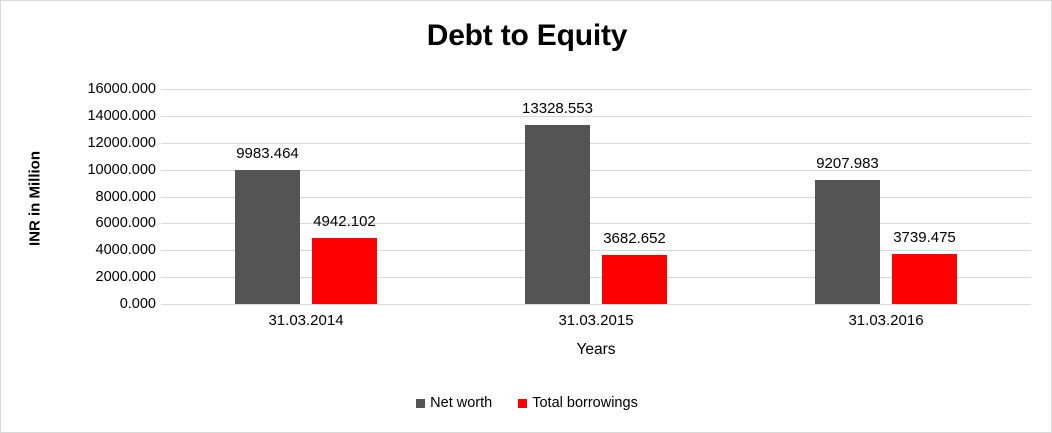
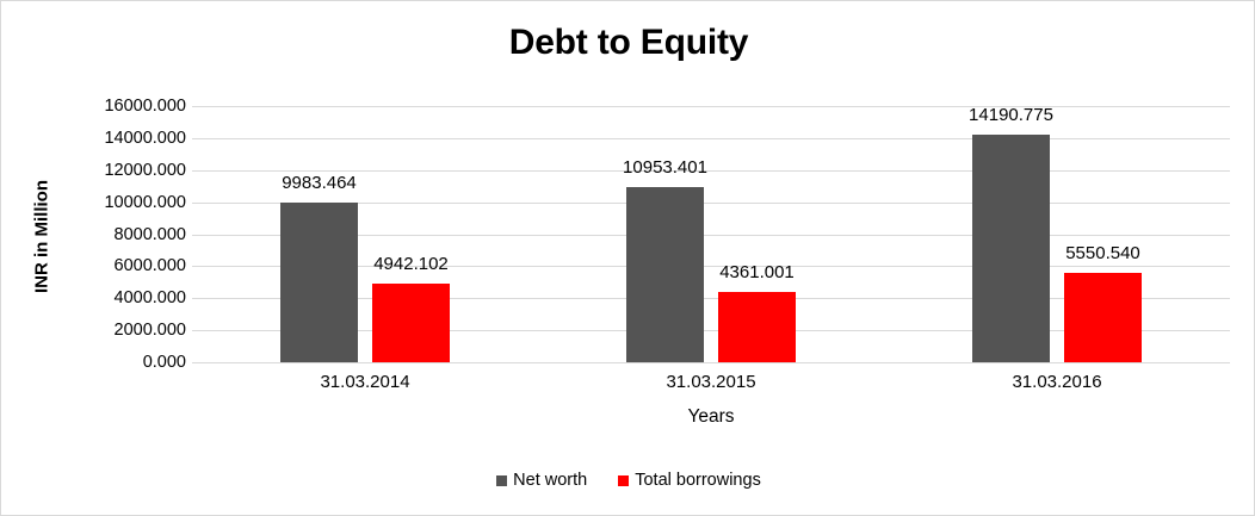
Net worth/31.03.2015: 13328.553 -> 10953.401
Total borrowings/31.03.2015: 3682.652 -> 4361.001
Net worth/31.03.2016: 9207.983 -> 14190.775
Total borrowings/31.03.2016: 3739.475 -> 5550.540
